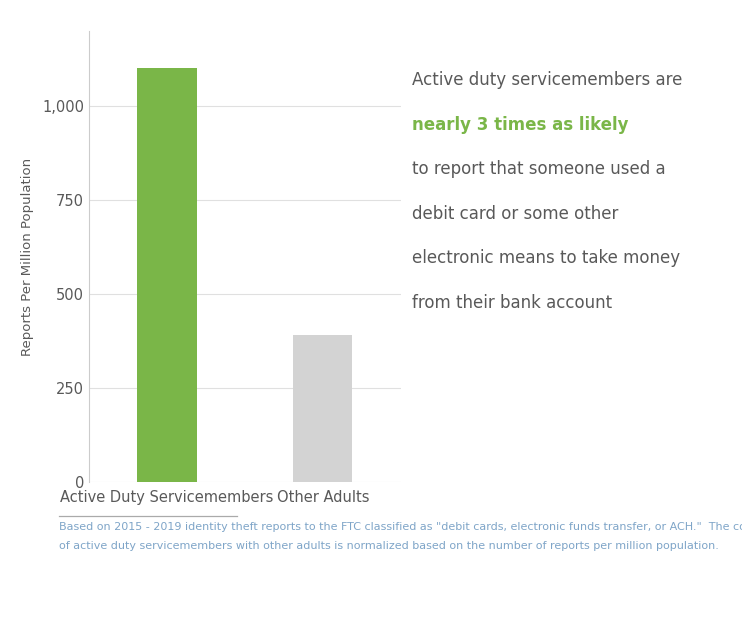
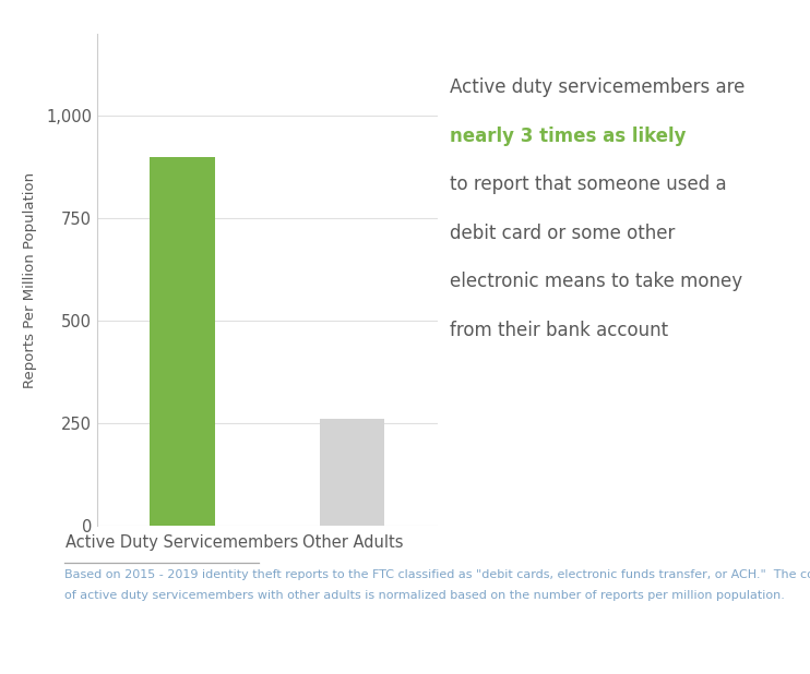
Active Duty Servicemembers: 1,100 -> 900
Other Adults: 390 -> 260
